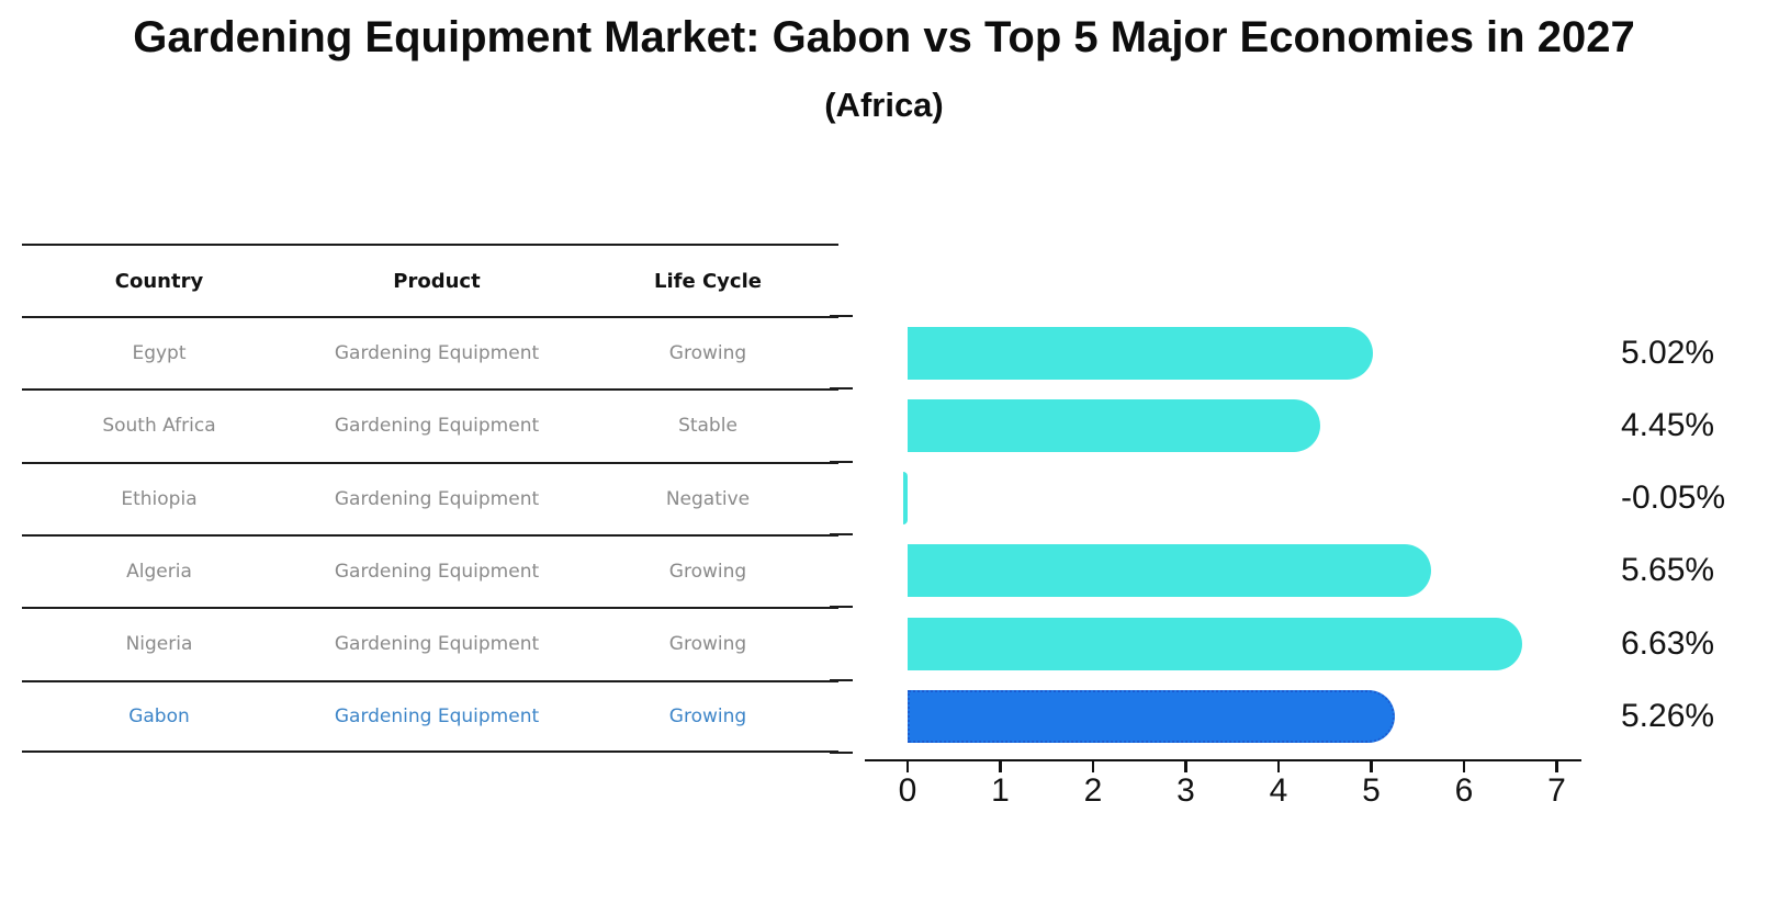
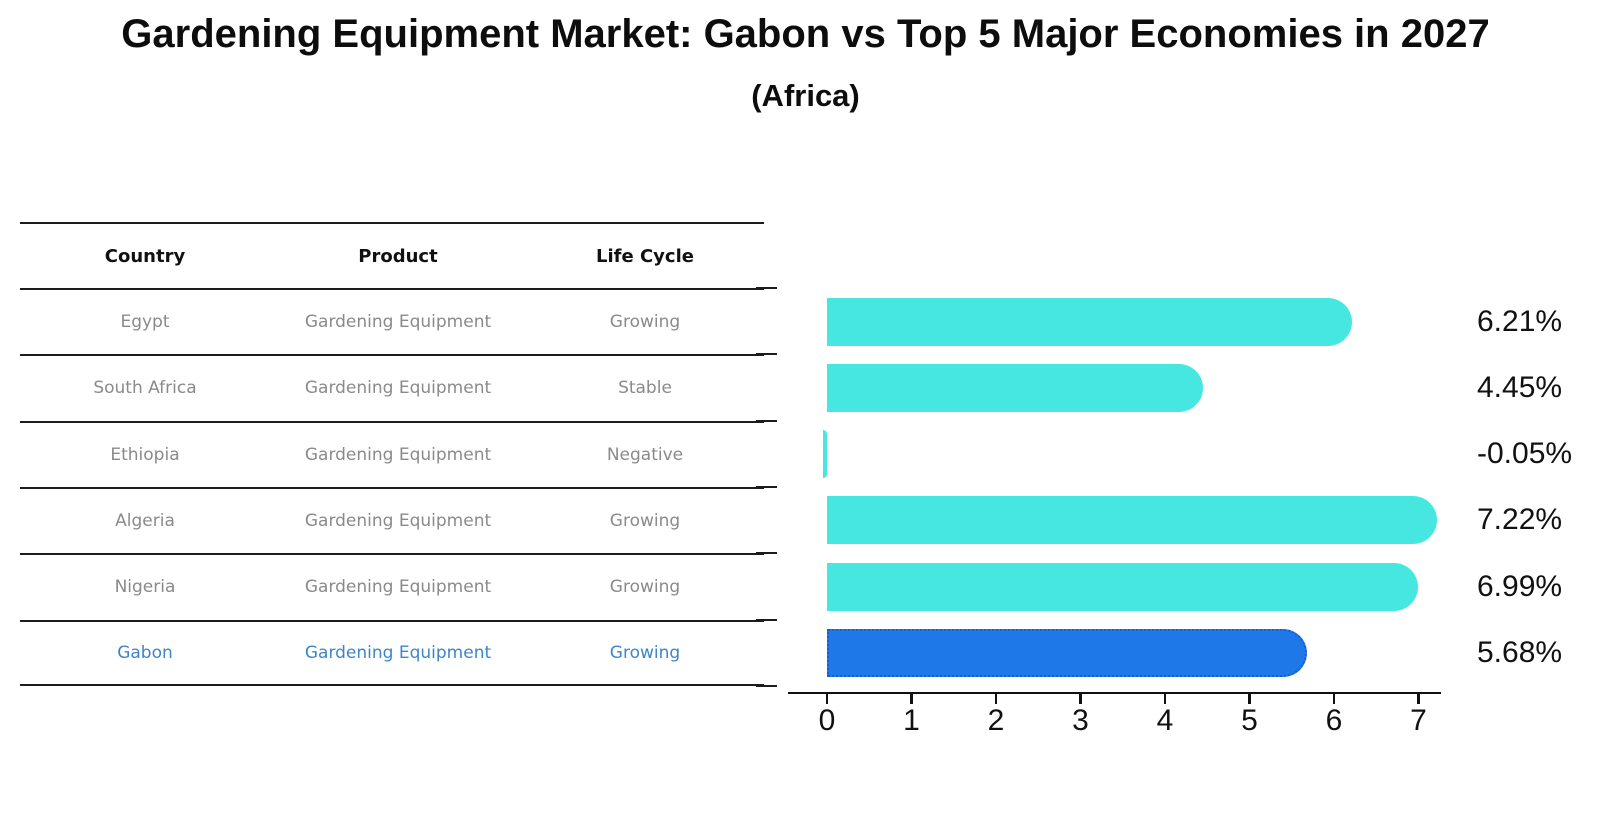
Egypt: 5.02% -> 6.21%
Algeria: 5.65% -> 7.22%
Nigeria: 6.63% -> 6.99%
Gabon: 5.26% -> 5.68%
